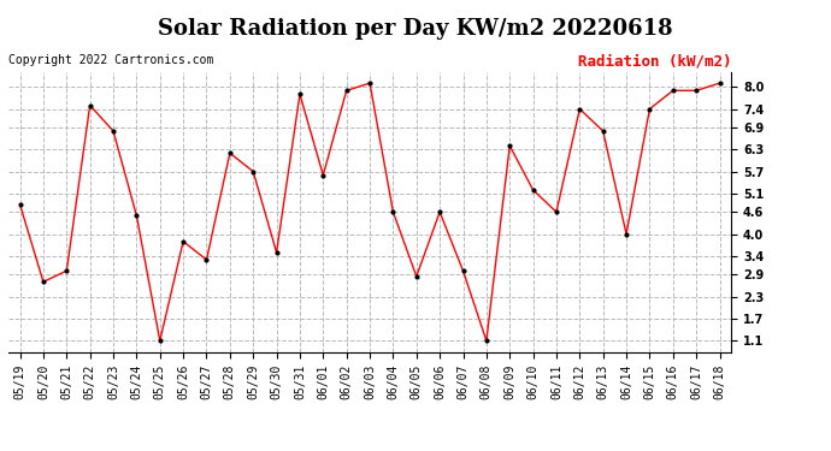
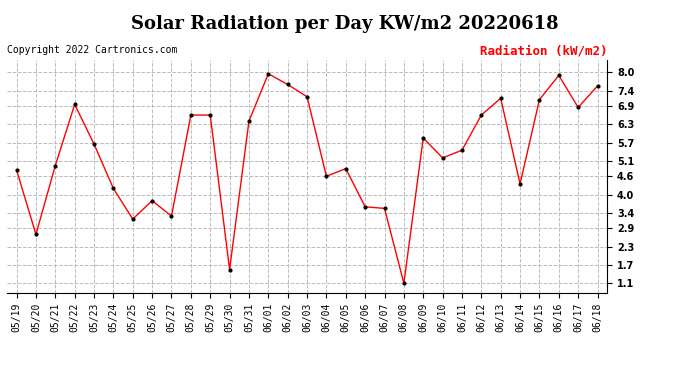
05/21: 3.00 -> 4.95
05/22: 7.50 -> 6.95
05/23: 6.80 -> 5.65
05/24: 4.50 -> 4.20
05/25: 1.10 -> 3.20
05/28: 6.20 -> 6.60
05/29: 5.70 -> 6.60
05/30: 3.50 -> 1.55
05/31: 7.80 -> 6.40
06/01: 5.60 -> 7.95
06/02: 7.90 -> 7.60
06/03: 8.10 -> 7.20
06/05: 2.85 -> 4.85
06/06: 4.60 -> 3.60
06/07: 3.00 -> 3.55
06/09: 6.40 -> 5.85
06/11: 4.60 -> 5.45
06/12: 7.40 -> 6.60
06/13: 6.80 -> 7.15
06/14: 4.00 -> 4.35
06/15: 7.40 -> 7.10
06/17: 7.90 -> 6.85
06/18: 8.10 -> 7.55
